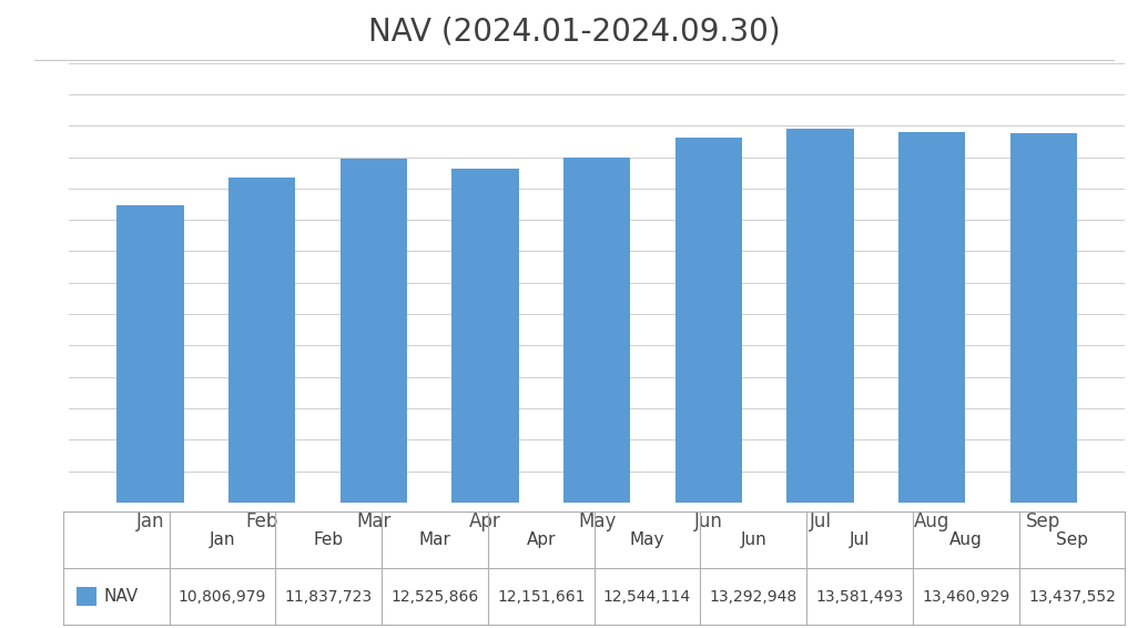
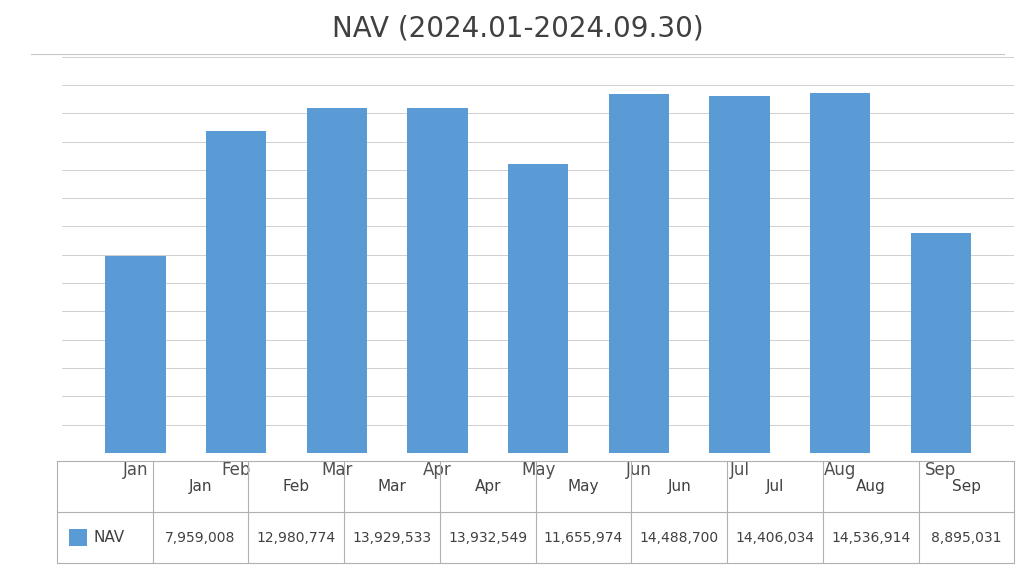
Jan: 10,806,979 -> 7,959,008
Feb: 11,837,723 -> 12,980,774
Mar: 12,525,866 -> 13,929,533
Apr: 12,151,661 -> 13,932,549
May: 12,544,114 -> 11,655,974
Jun: 13,292,948 -> 14,488,700
Jul: 13,581,493 -> 14,406,034
Aug: 13,460,929 -> 14,536,914
Sep: 13,437,552 -> 8,895,031
